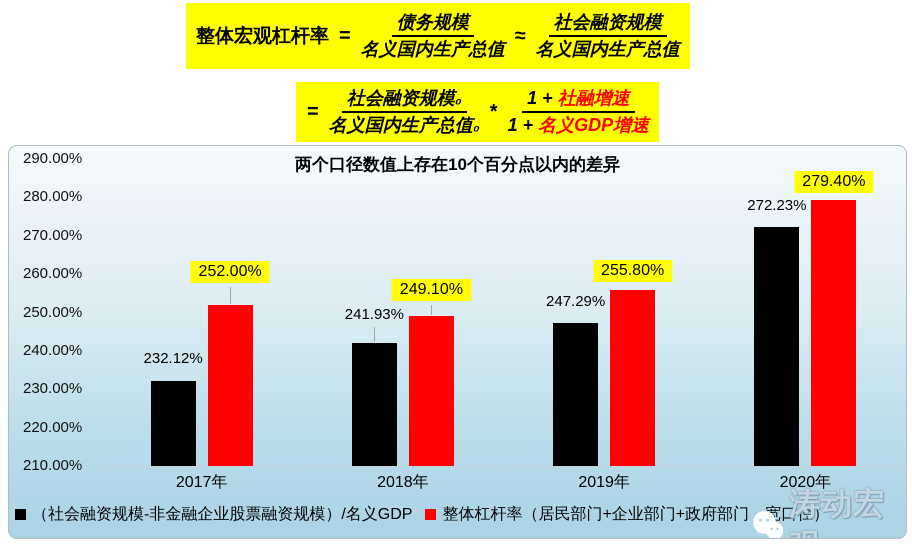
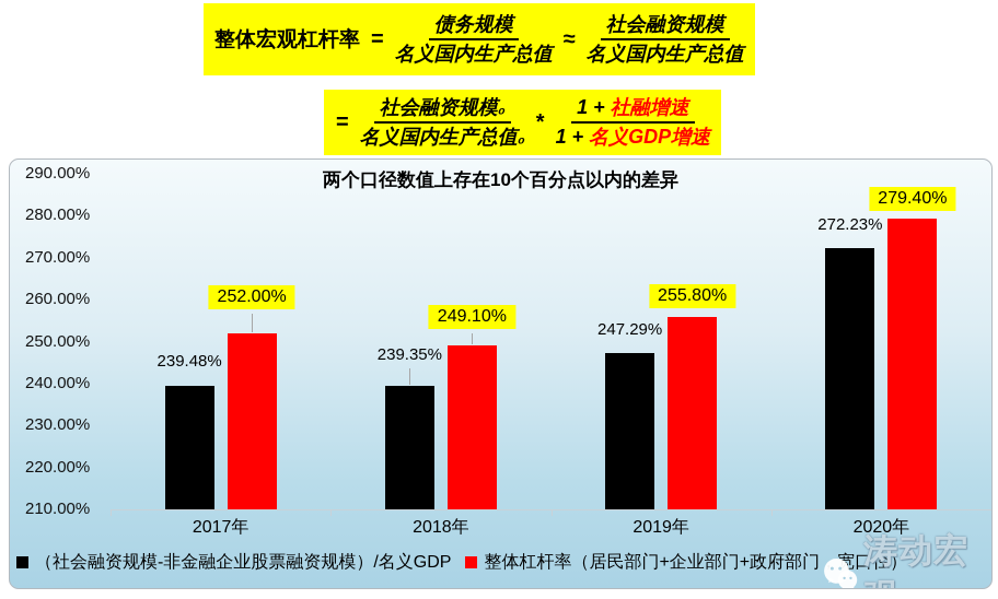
（社会融资规模-非金融企业股票融资规模）/名义GDP/2017年: 232.12% -> 239.48%
（社会融资规模-非金融企业股票融资规模）/名义GDP/2018年: 241.93% -> 239.35%
